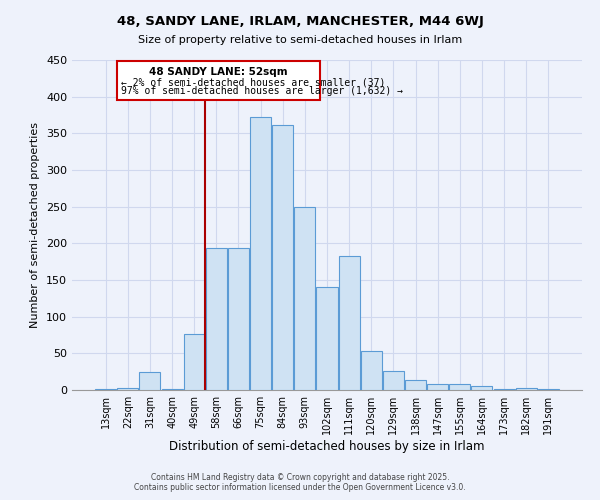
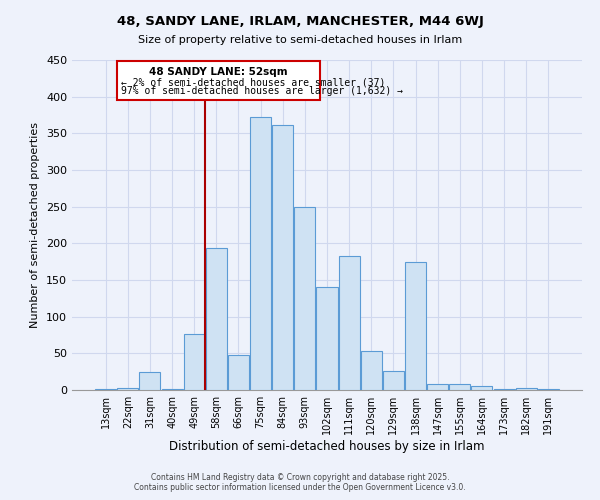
66sqm: 193 -> 48
138sqm: 13 -> 174
